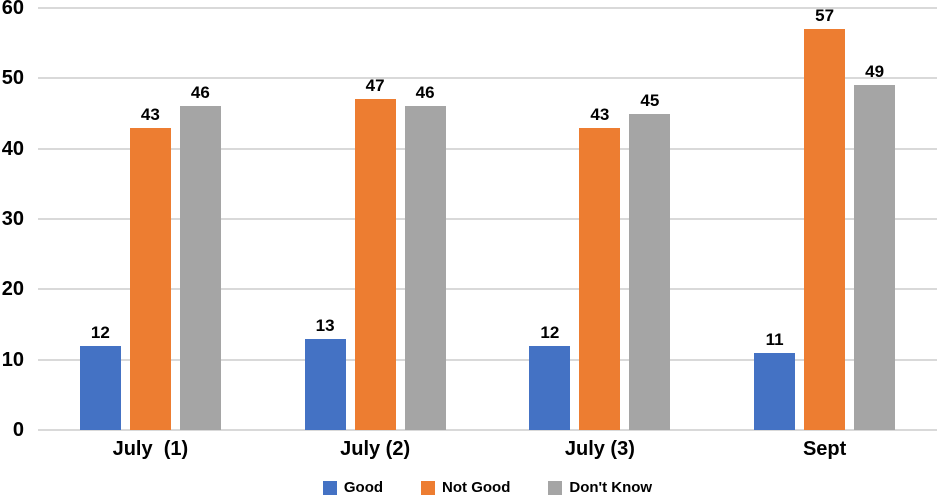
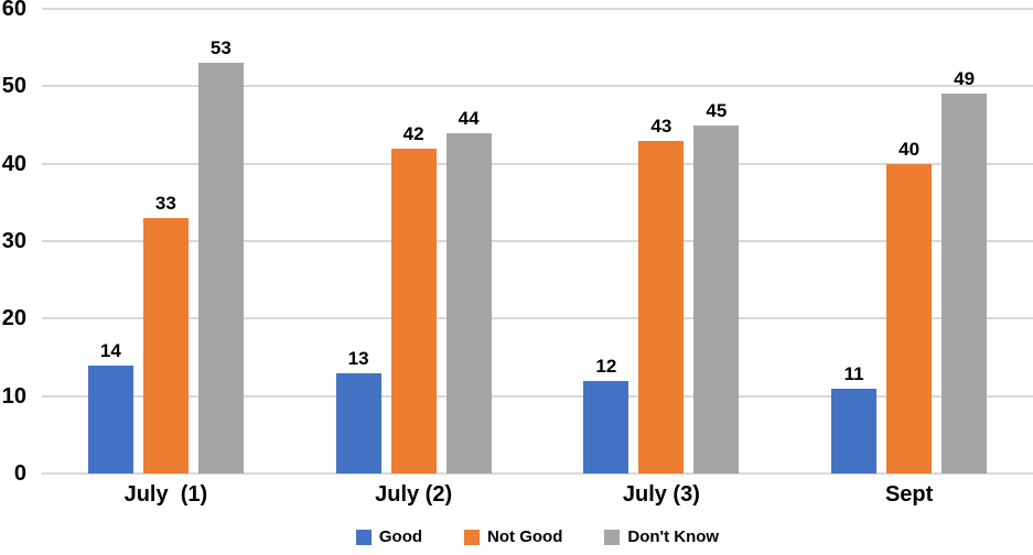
Good/July (1): 12 -> 14
Not Good/July (1): 43 -> 33
Don't Know/July (1): 46 -> 53
Not Good/July (2): 47 -> 42
Don't Know/July (2): 46 -> 44
Not Good/Sept: 57 -> 40
